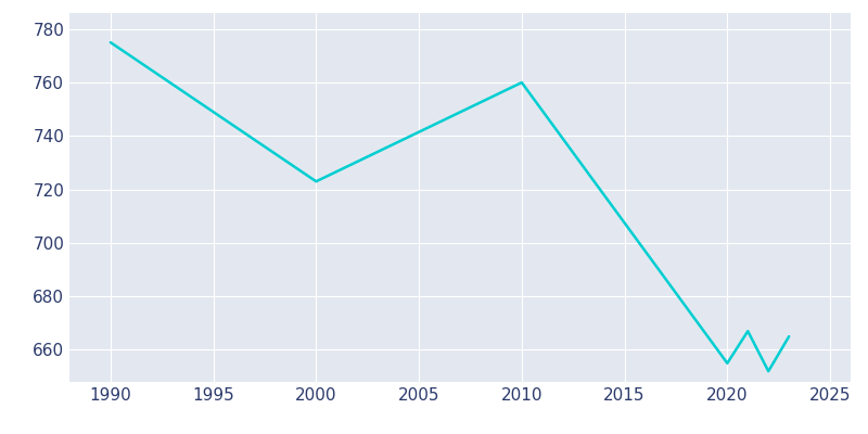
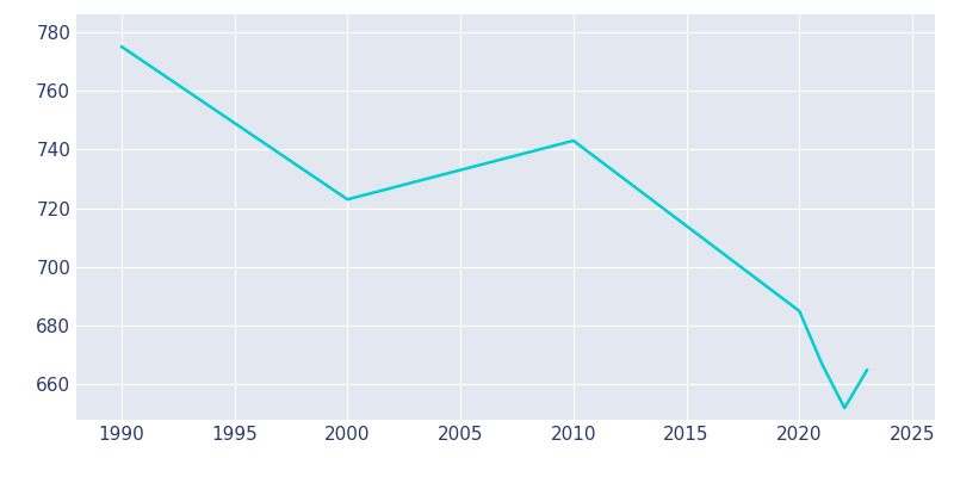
2010: 760 -> 743
2020: 655 -> 685
